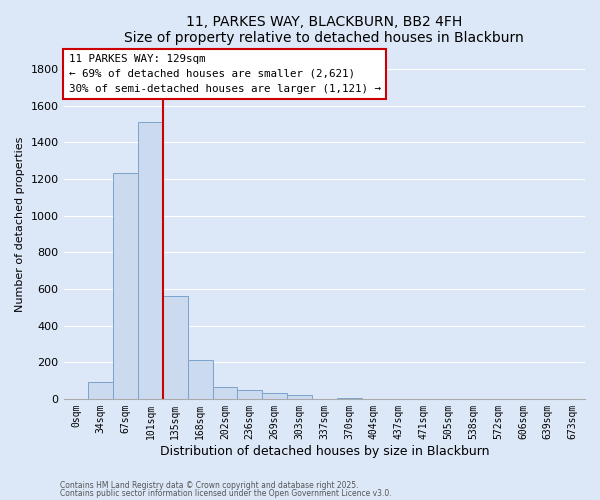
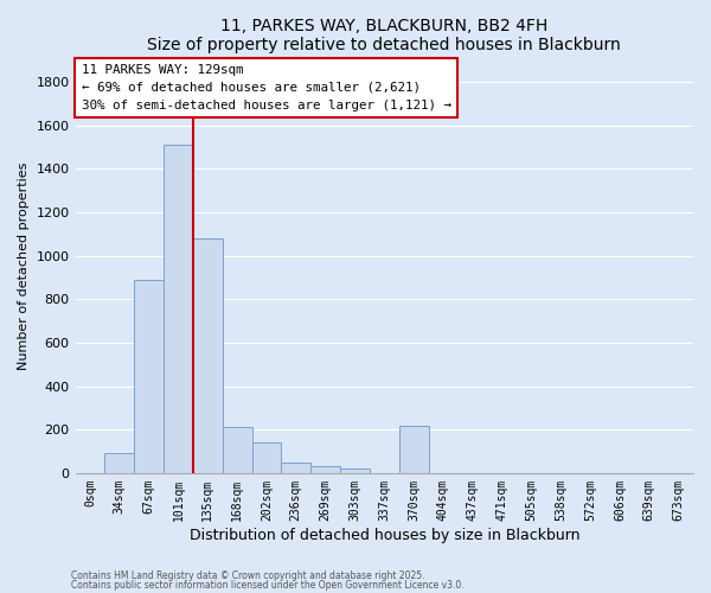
67sqm: 1230 -> 890
135sqm: 560 -> 1080
202sqm: 60 -> 140
370sqm: 0 -> 220
